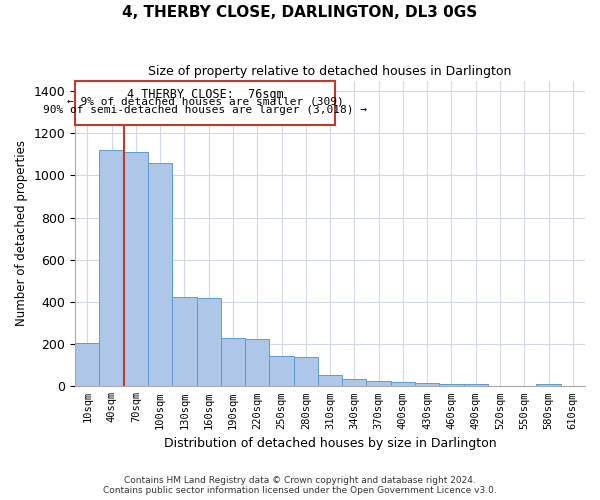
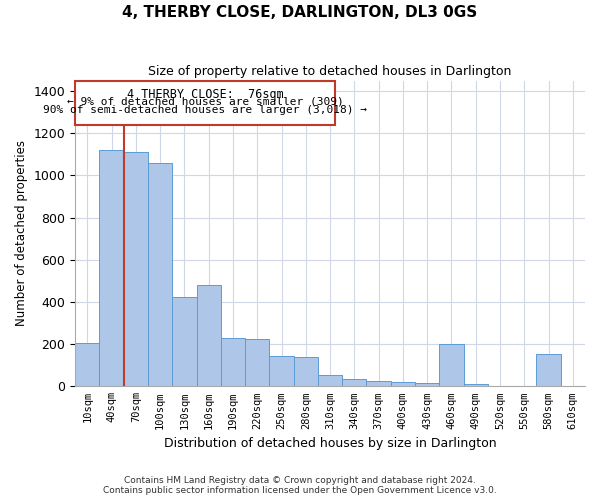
160sqm: 420 -> 480
460sqm: 10 -> 200
580sqm: 10 -> 155
